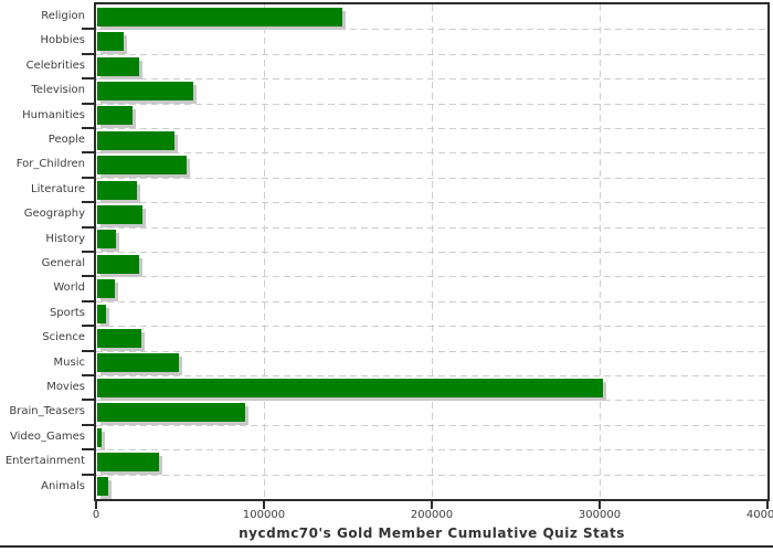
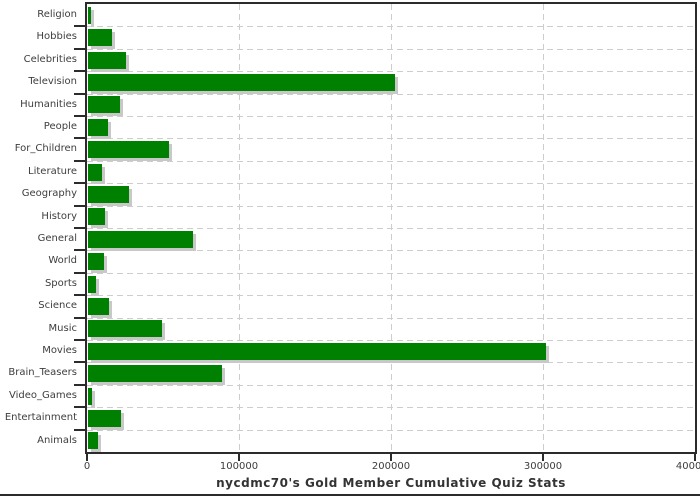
Religion: 146000 -> 2000
Television: 57000 -> 202000
People: 46000 -> 13000
Literature: 24000 -> 9000
General: 25000 -> 69000
Science: 26000 -> 14000
Entertainment: 37000 -> 22000
